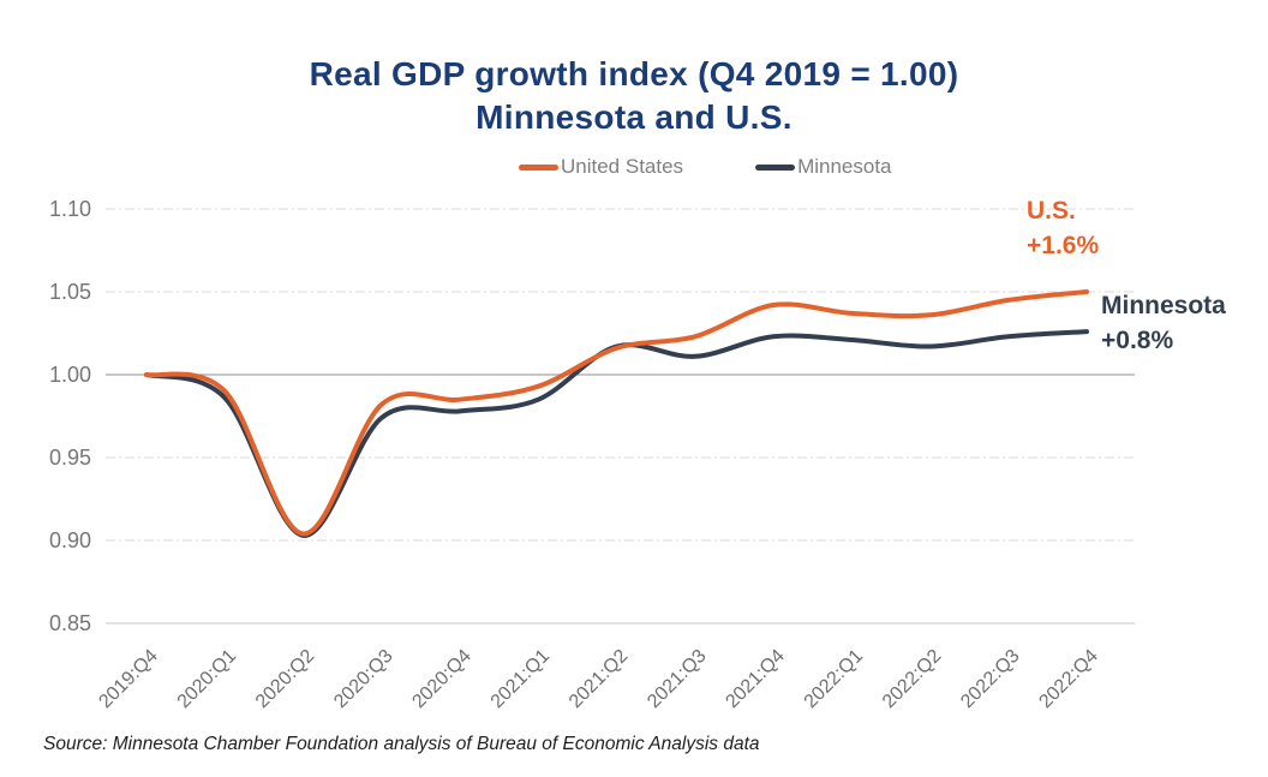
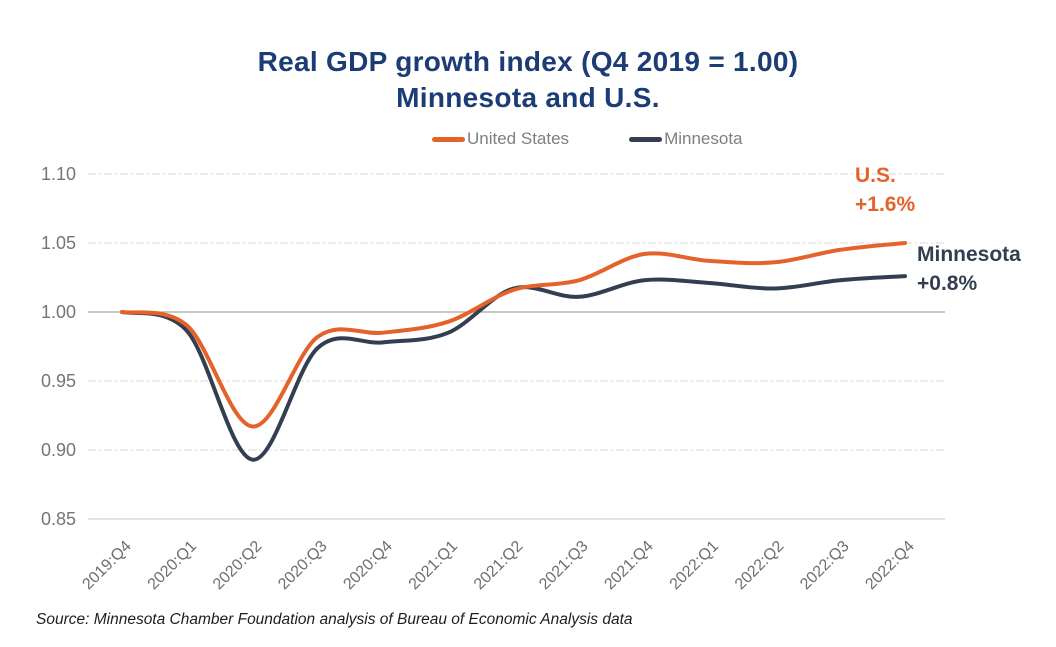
United States/2020:Q2: 0.904 -> 0.917
Minnesota/2020:Q2: 0.903 -> 0.893
